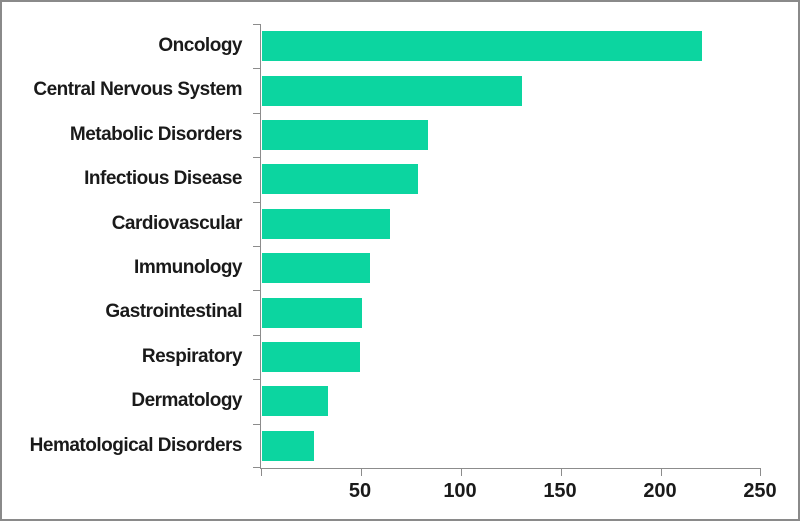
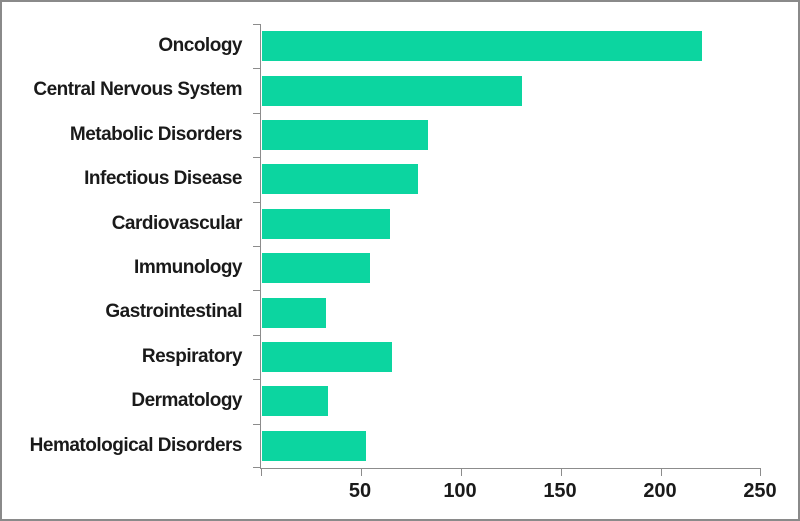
Gastrointestinal: 50 -> 32
Respiratory: 49 -> 65
Hematological Disorders: 26 -> 52
